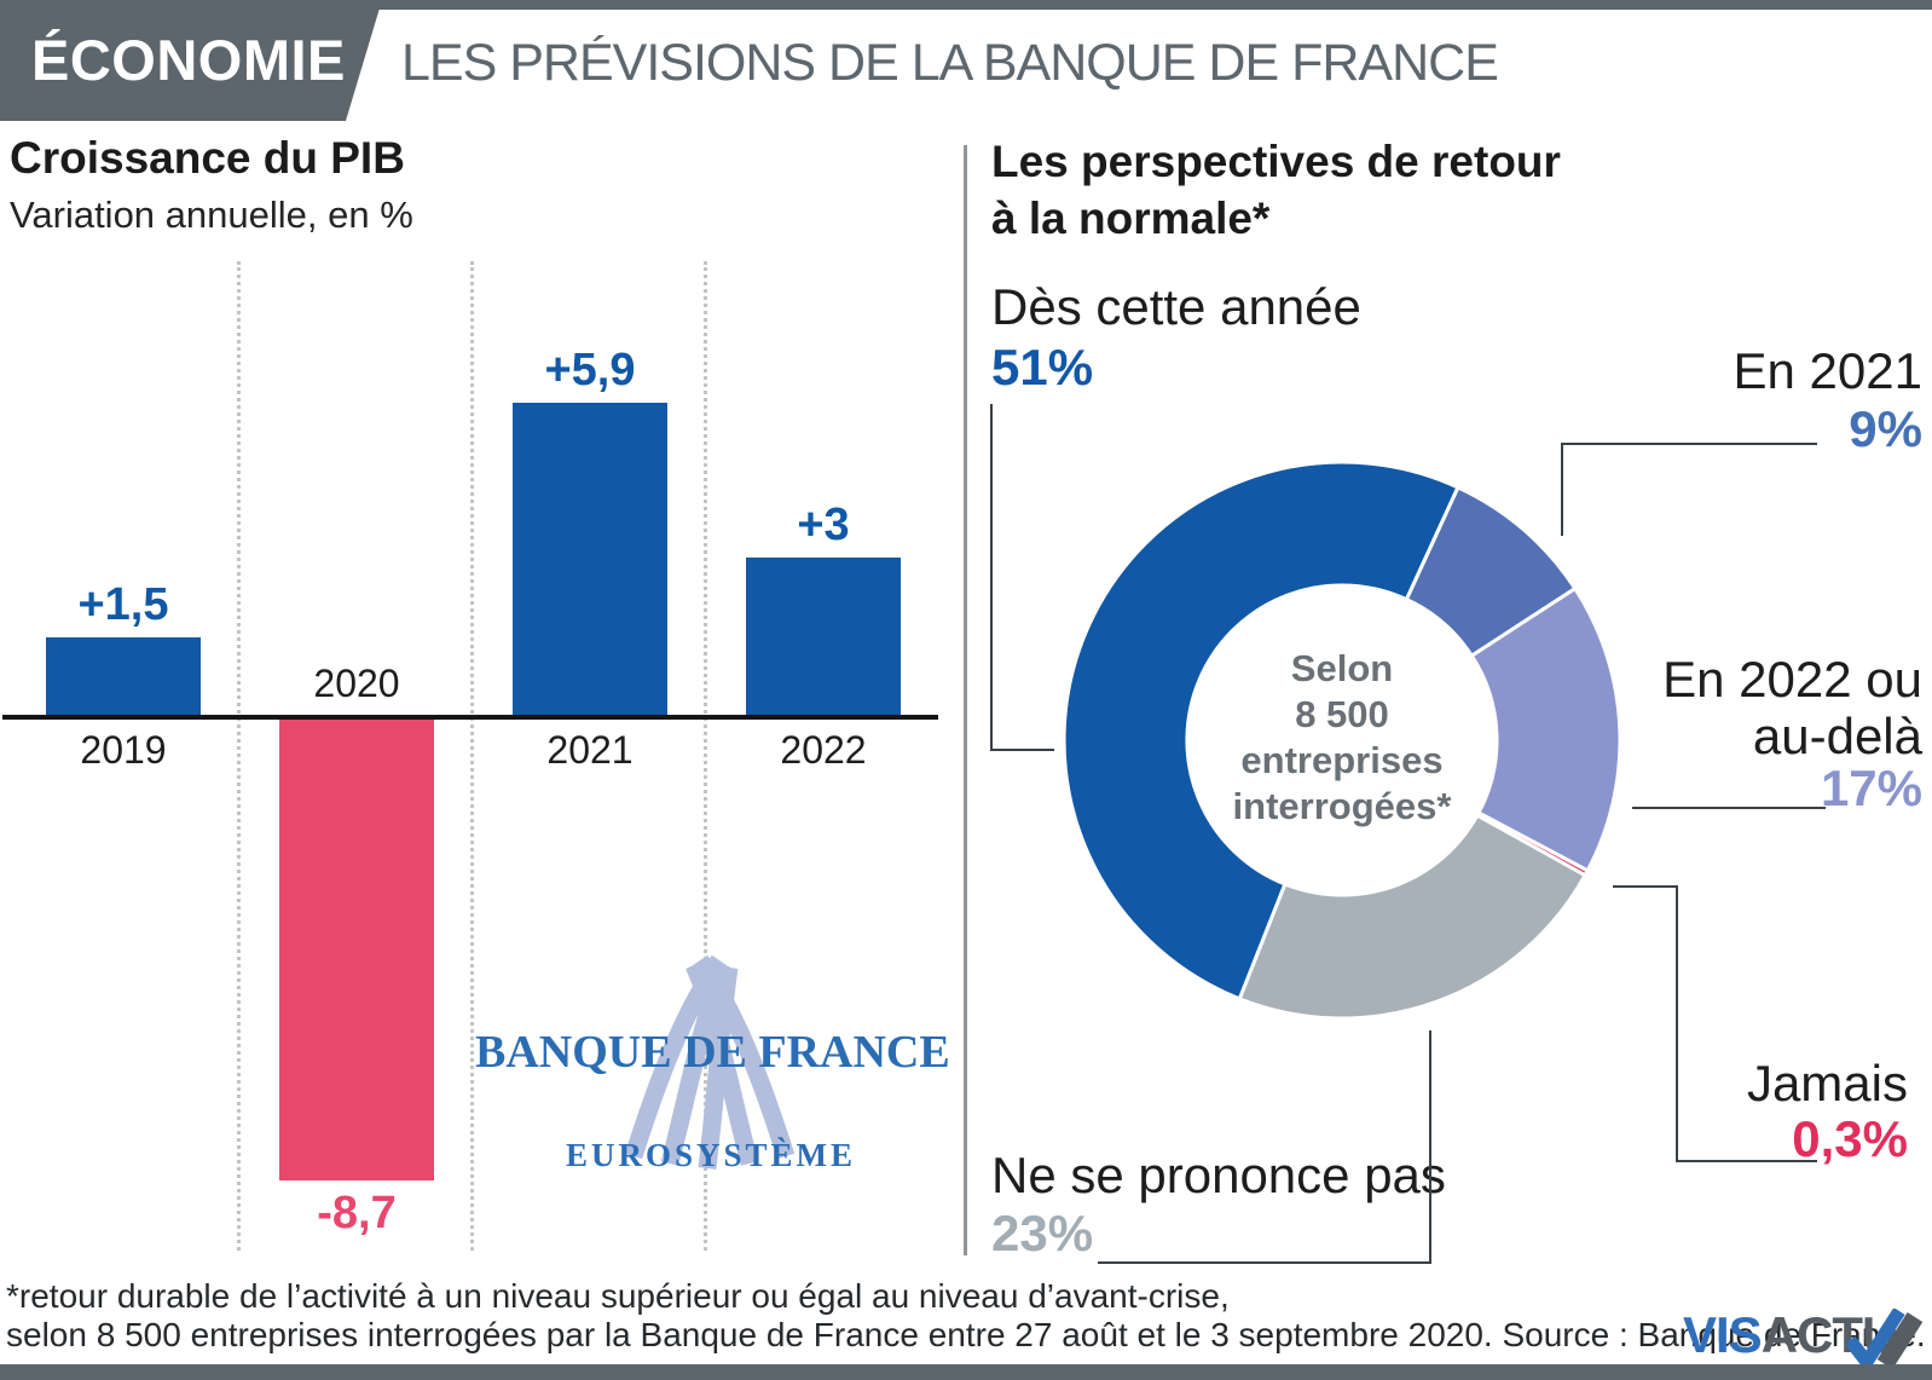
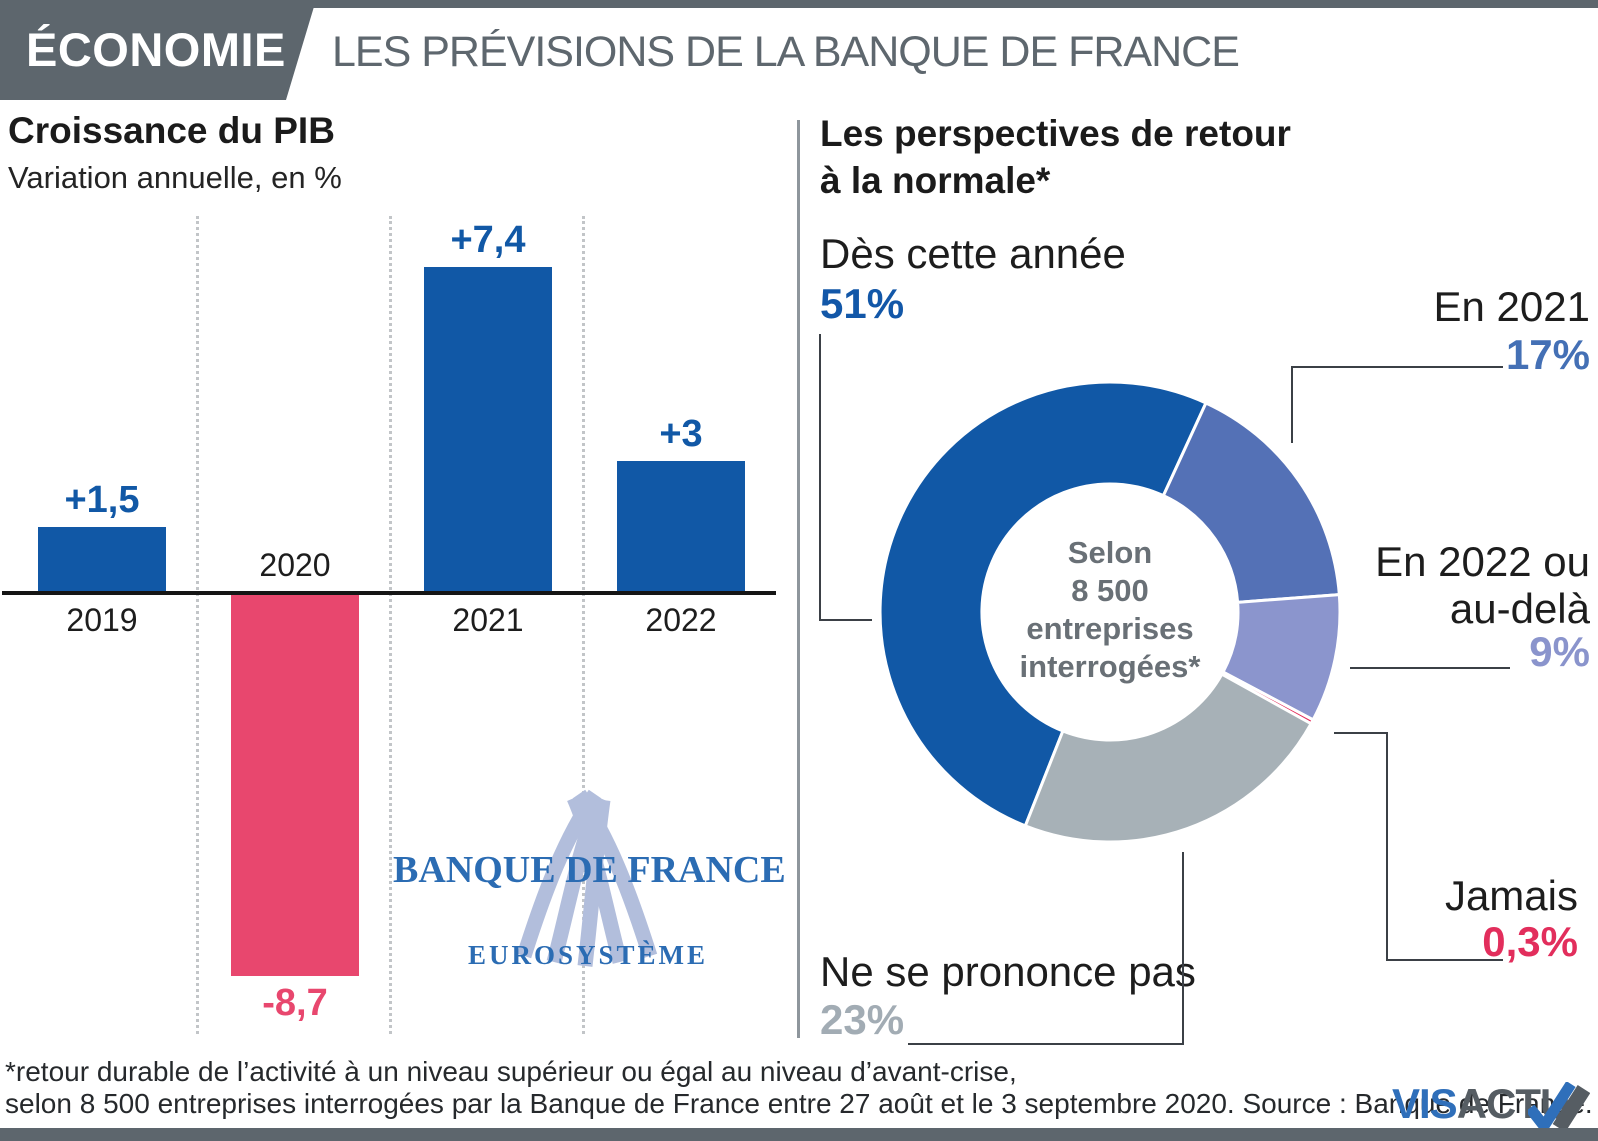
Croissance du PIB/2021: +5,9 -> +7,4
Les perspectives de retour à la normale*/En 2021: 9% -> 17%
Les perspectives de retour à la normale*/En 2022 ou au-delà: 17% -> 9%
